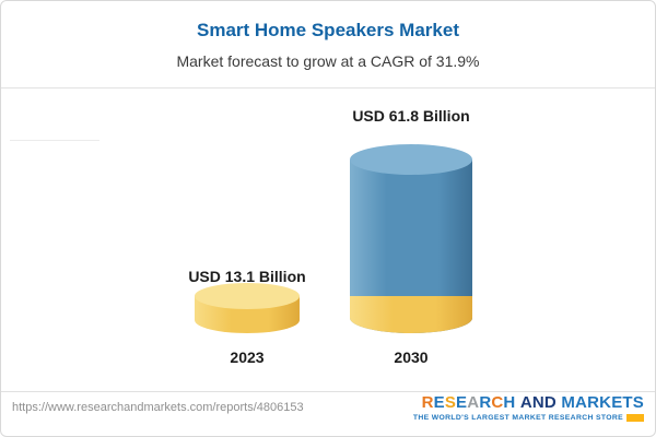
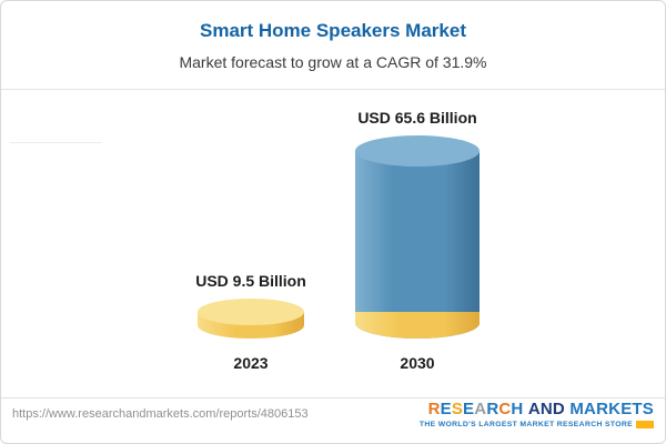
2023: 13.1 -> 9.5
2030: 61.8 -> 65.6
